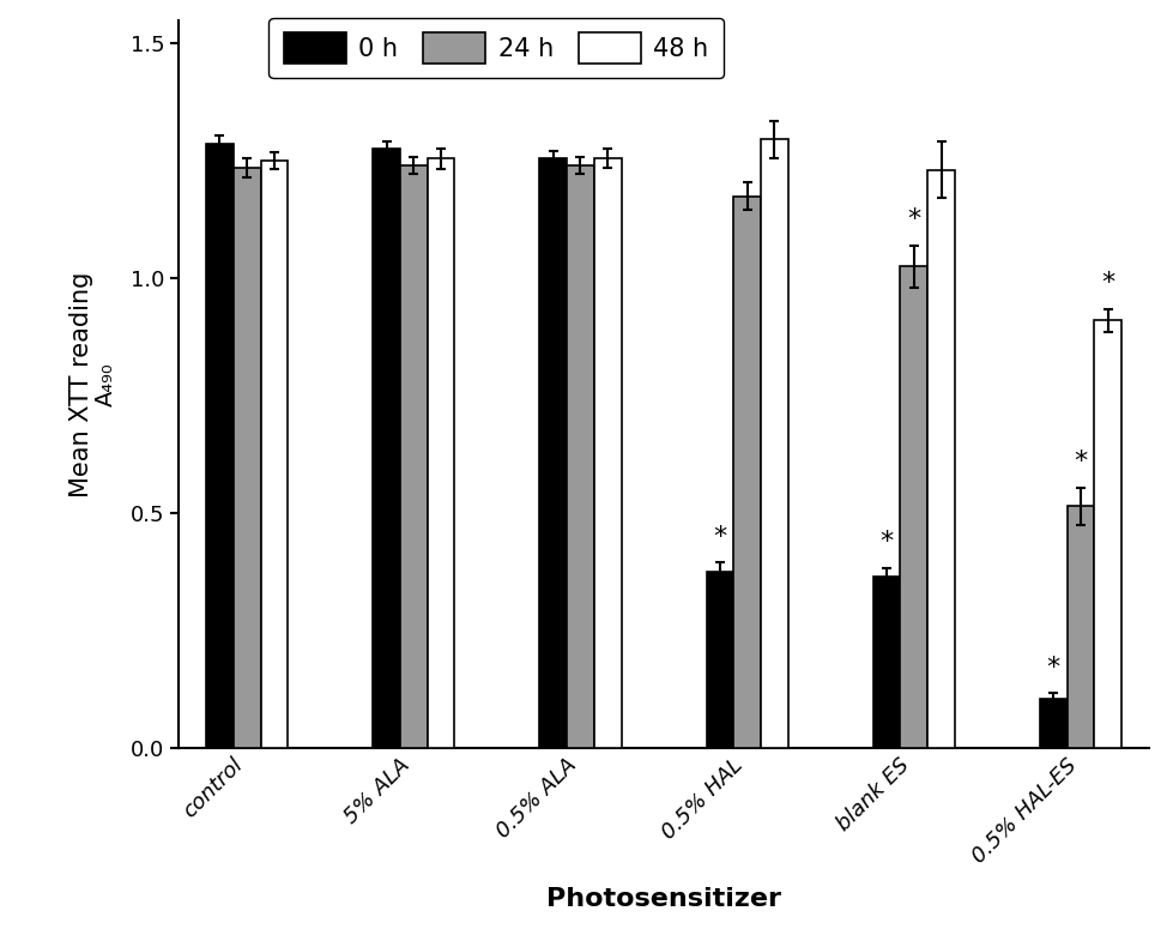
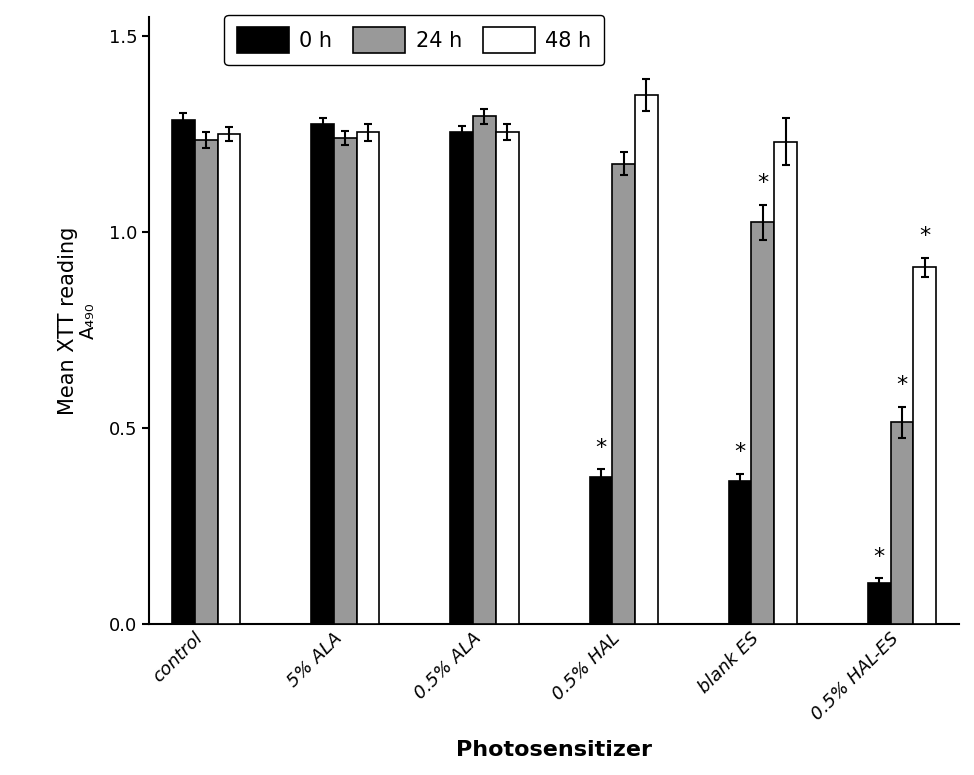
24 h/0.5% ALA: 1.240 -> 1.295
48 h/0.5% HAL: 1.295 -> 1.350
